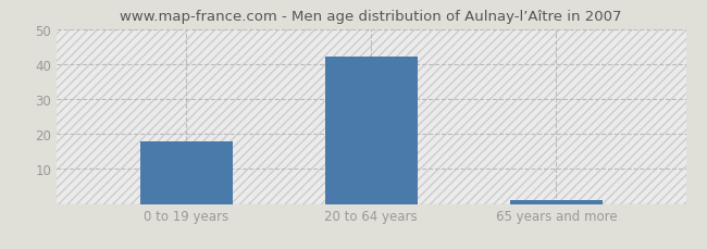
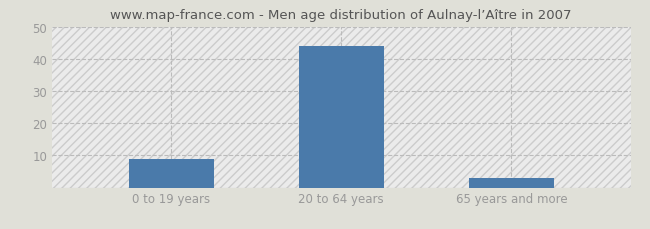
0 to 19 years: 18 -> 9
20 to 64 years: 42 -> 44
65 years and more: 1 -> 3
